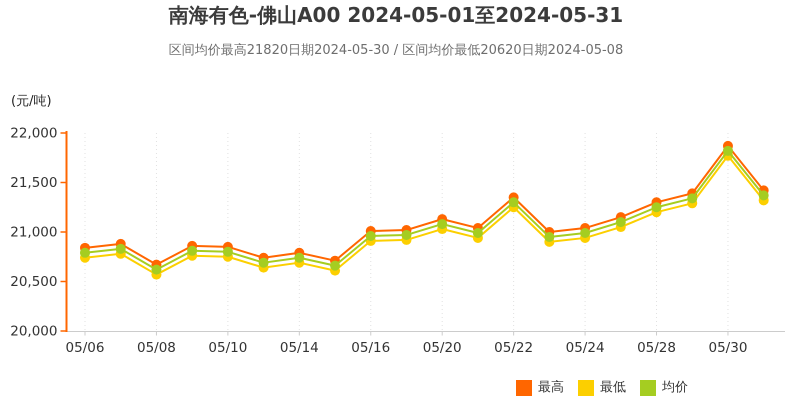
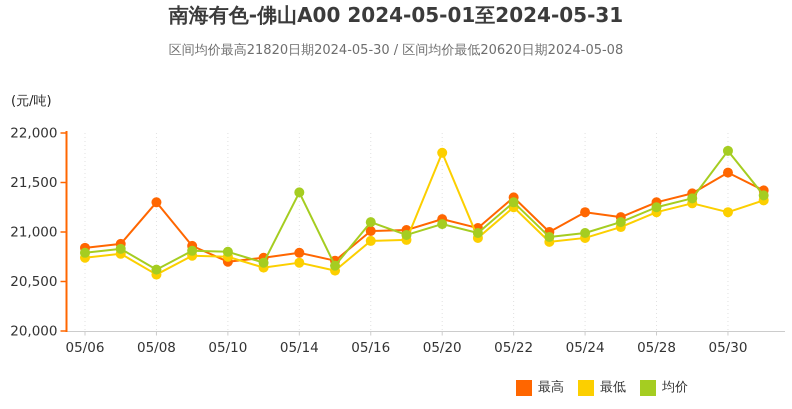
最高/05/08: 20700 -> 21300
最高/05/10: 20800 -> 20700
均价/05/14: 20700 -> 21400
均价/05/16: 21000 -> 21100
最低/05/20: 21000 -> 21800
最高/05/24: 21000 -> 21200
最高/05/30: 21900 -> 21600
最低/05/30: 21800 -> 21200
